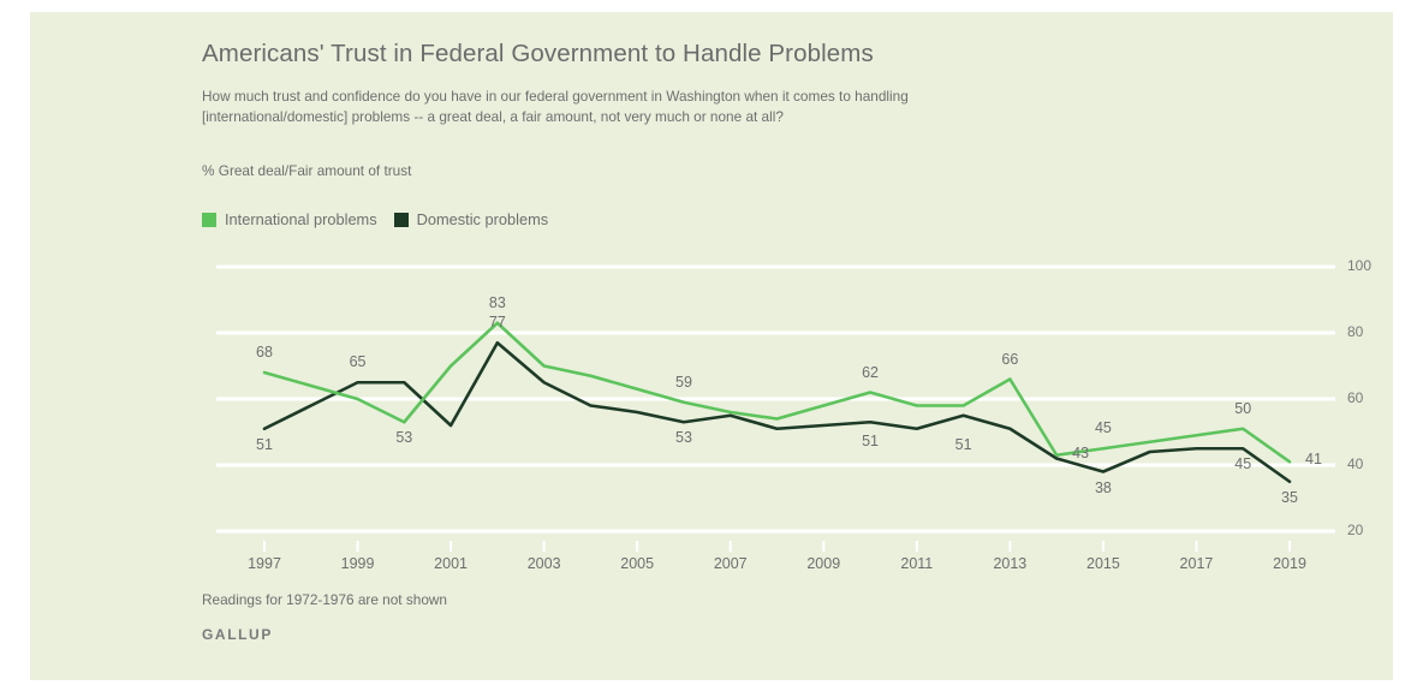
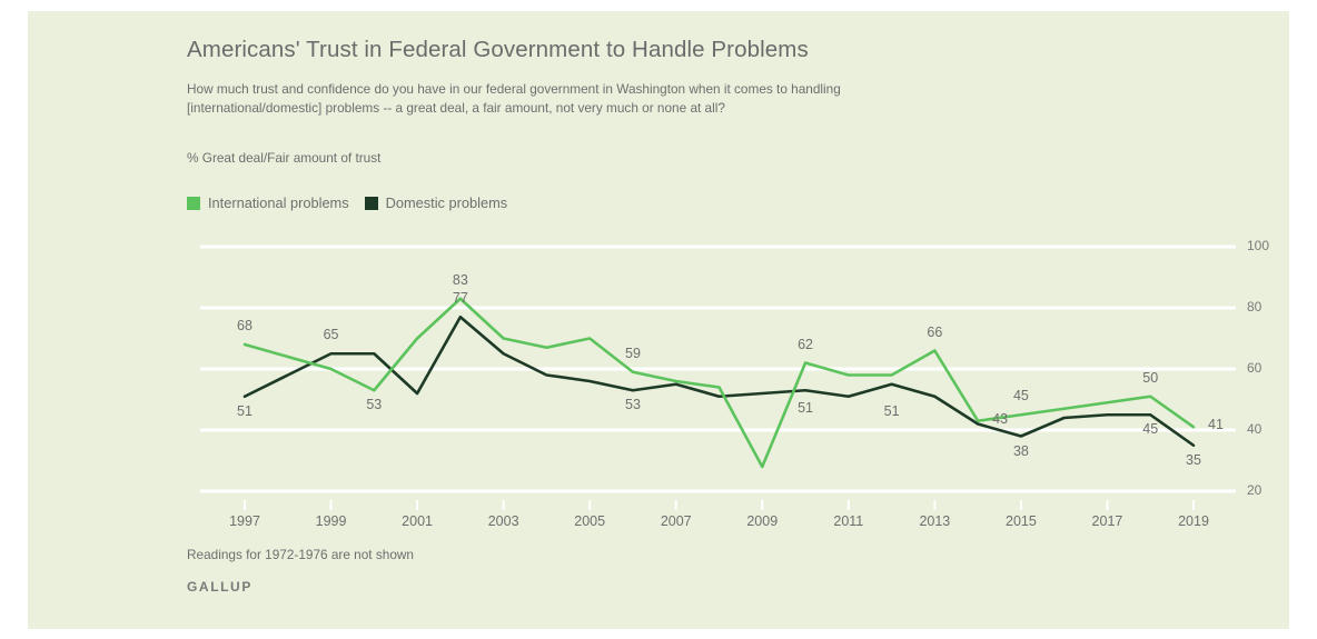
International problems/2005: 63 -> 70
International problems/2009: 58 -> 28
